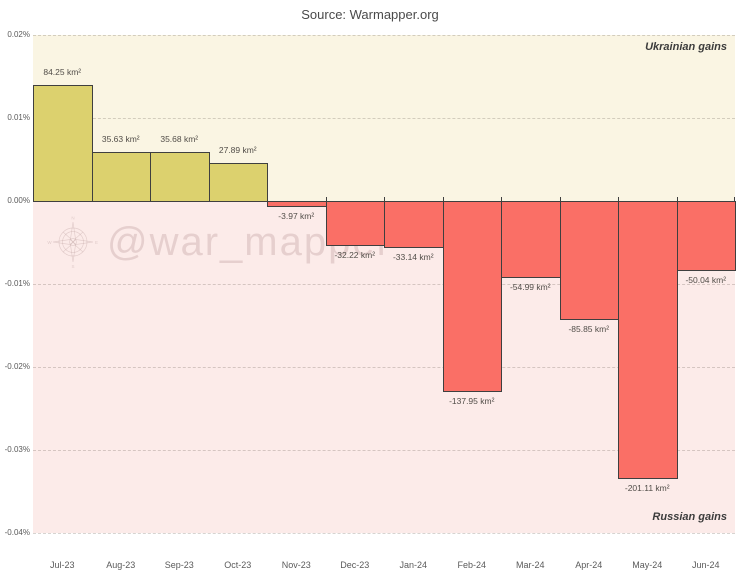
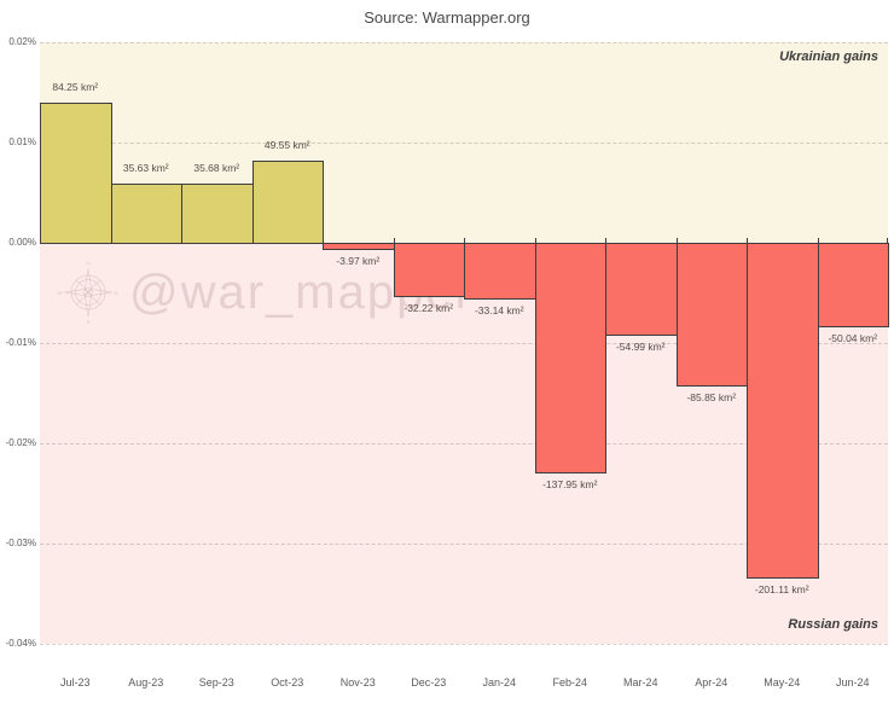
Oct-23: 27.89 -> 49.55
